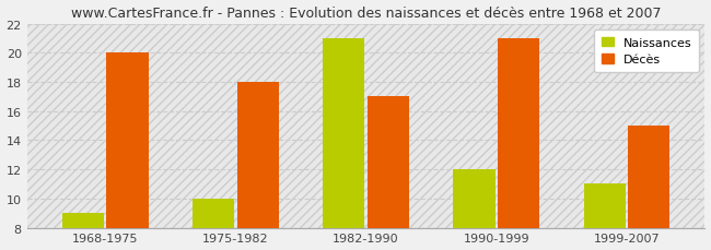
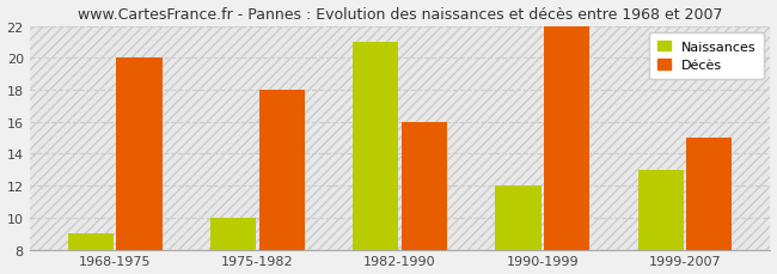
Décès/1982-1990: 17 -> 16
Décès/1990-1999: 21 -> 22
Naissances/1999-2007: 11 -> 13
